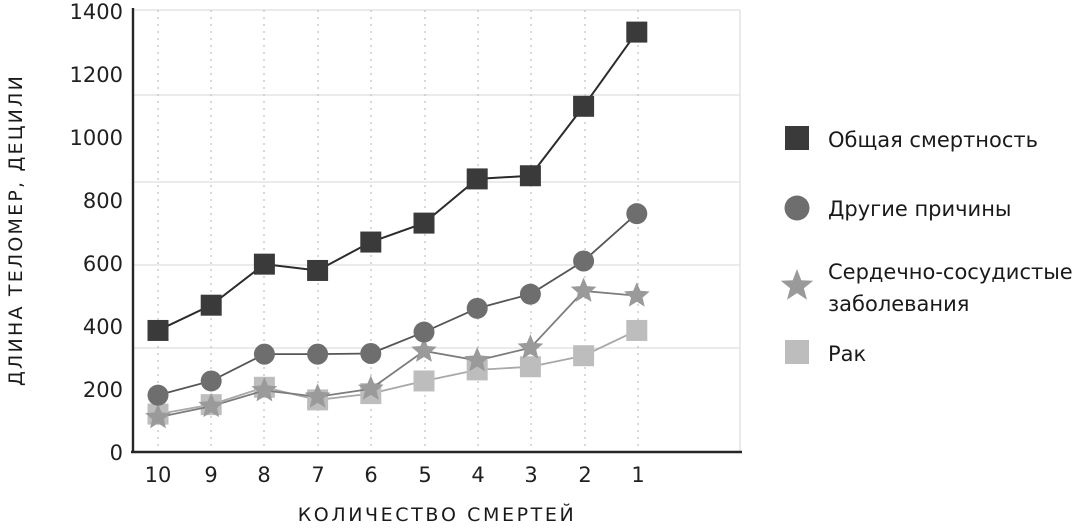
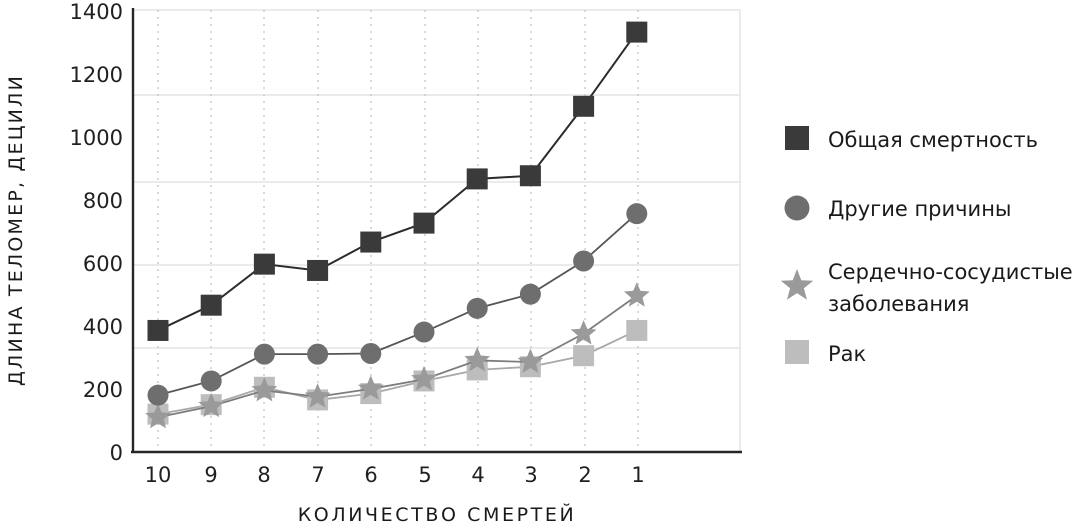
Сердечно-сосудистые заболевания/5: 320 -> 230
Сердечно-сосудистые заболевания/3: 330 -> 280
Сердечно-сосудистые заболевания/2: 510 -> 380
